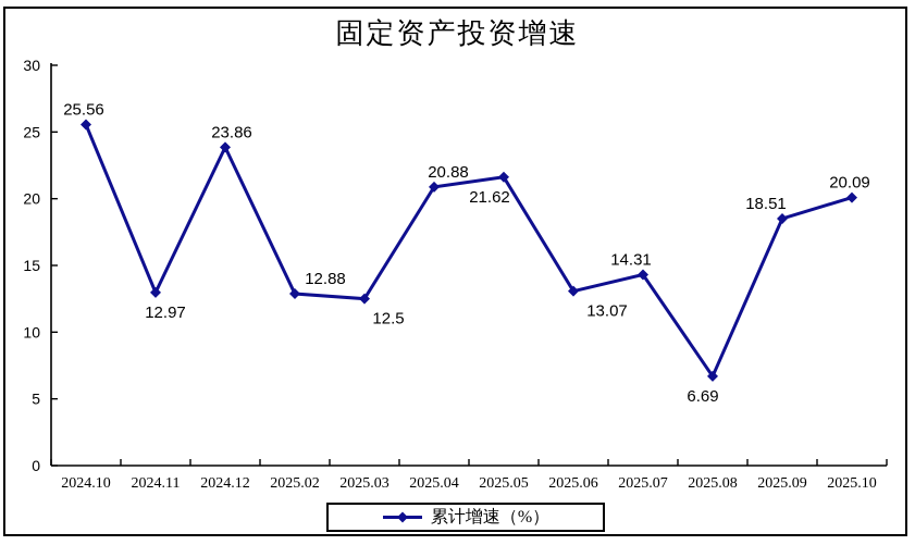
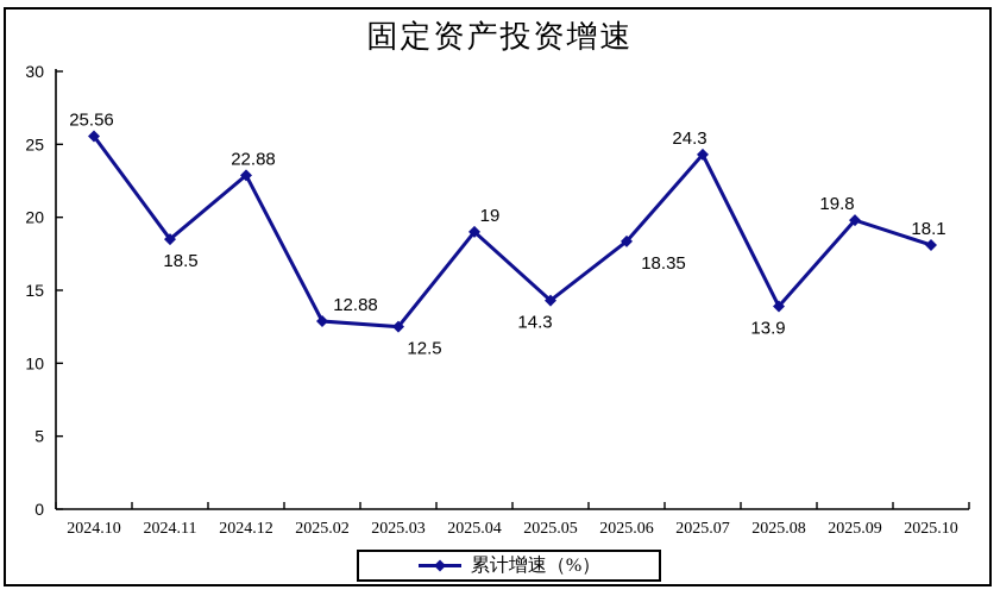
2024.11: 12.97 -> 18.5
2024.12: 23.86 -> 22.88
2025.04: 20.88 -> 19
2025.05: 21.62 -> 14.3
2025.06: 13.07 -> 18.35
2025.07: 14.31 -> 24.3
2025.08: 6.69 -> 13.9
2025.09: 18.51 -> 19.8
2025.10: 20.09 -> 18.1
